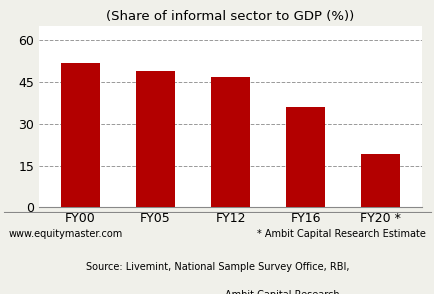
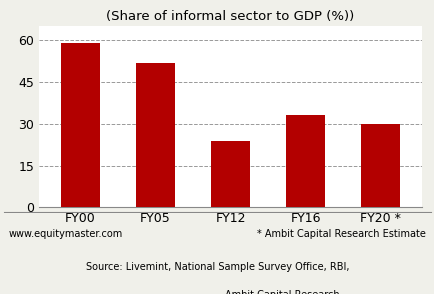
FY00: 52 -> 59
FY05: 49 -> 52
FY12: 47 -> 24
FY16: 36 -> 33
FY20 *: 19 -> 30
